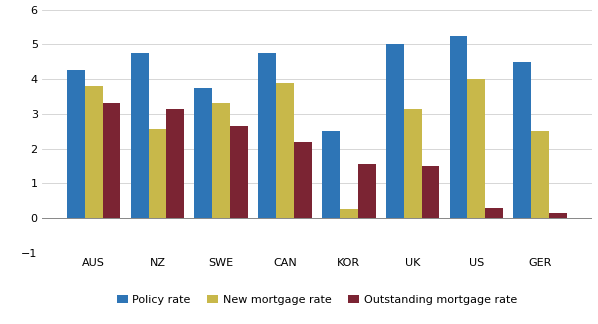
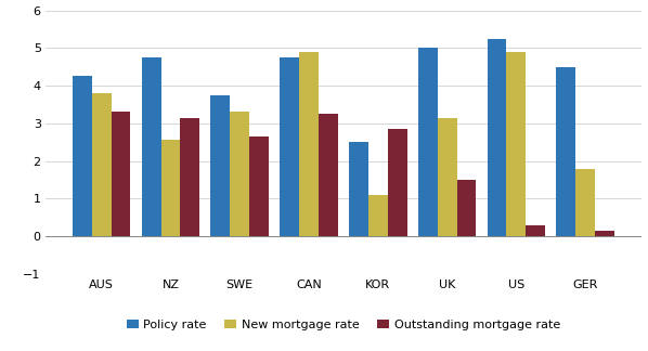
New mortgage rate/CAN: 3.90 -> 4.90
Outstanding mortgage rate/CAN: 2.20 -> 3.25
New mortgage rate/KOR: 0.27 -> 1.10
Outstanding mortgage rate/KOR: 1.55 -> 2.85
New mortgage rate/US: 4.00 -> 4.90
New mortgage rate/GER: 2.50 -> 1.80
